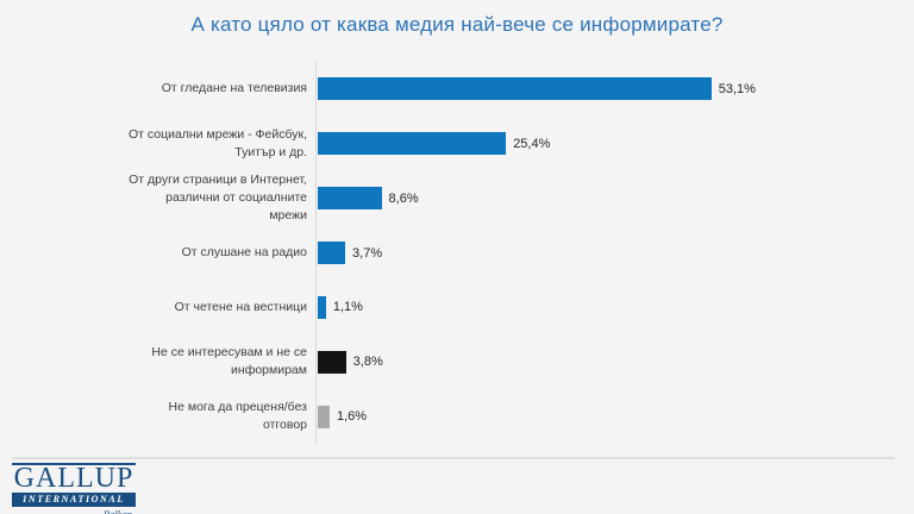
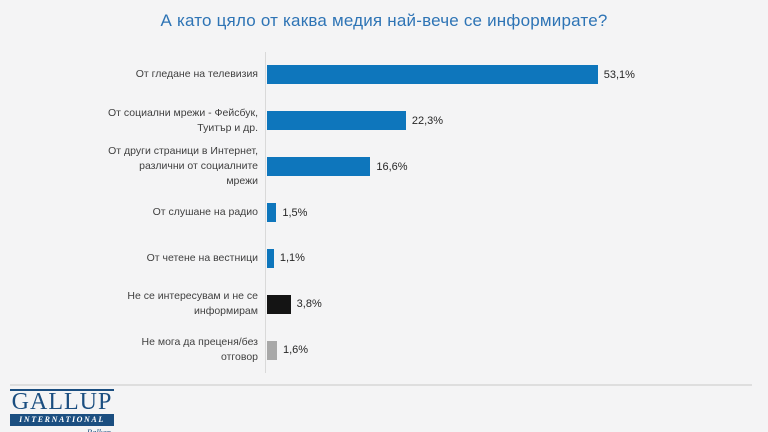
От социални мрежи - Фейсбук, Туитър и др.: 25,4% -> 22,3%
От други страници в Интернет, различни от социалните мрежи: 8,6% -> 16,6%
От слушане на радио: 3,7% -> 1,5%
